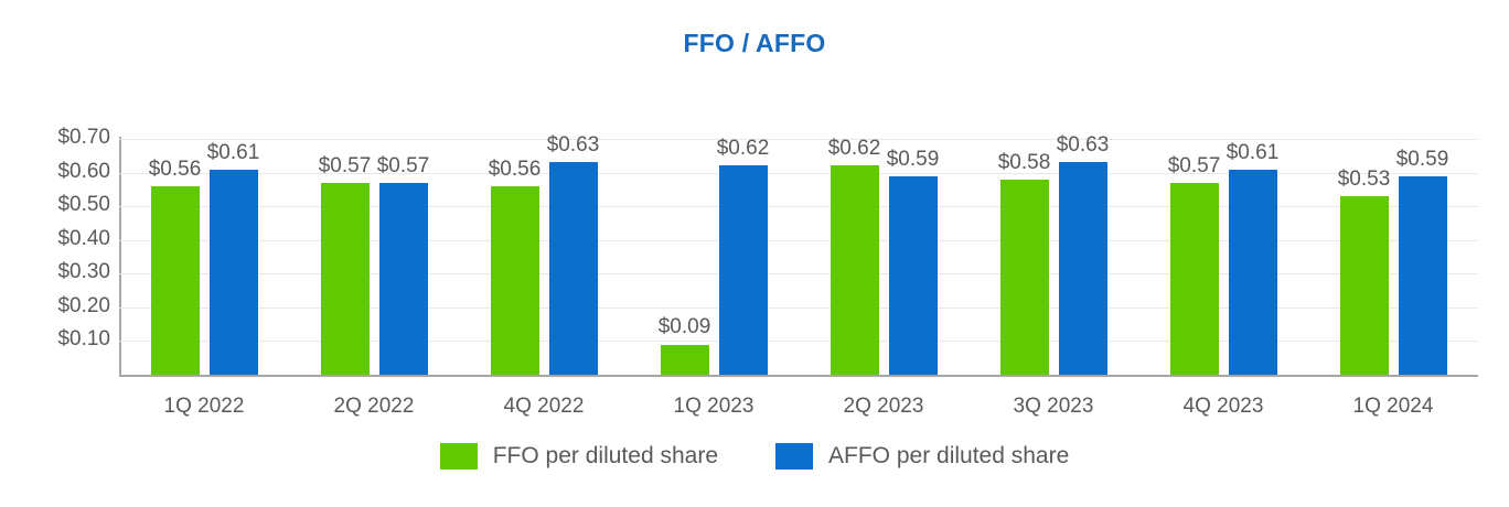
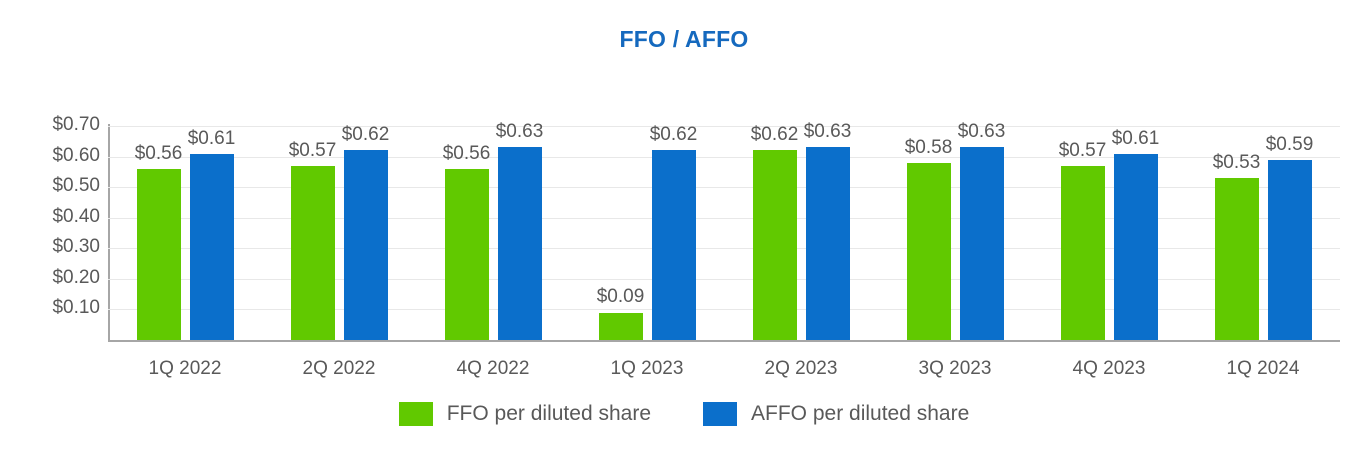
AFFO per diluted share/2Q 2022: $0.57 -> $0.62
AFFO per diluted share/2Q 2023: $0.59 -> $0.63
